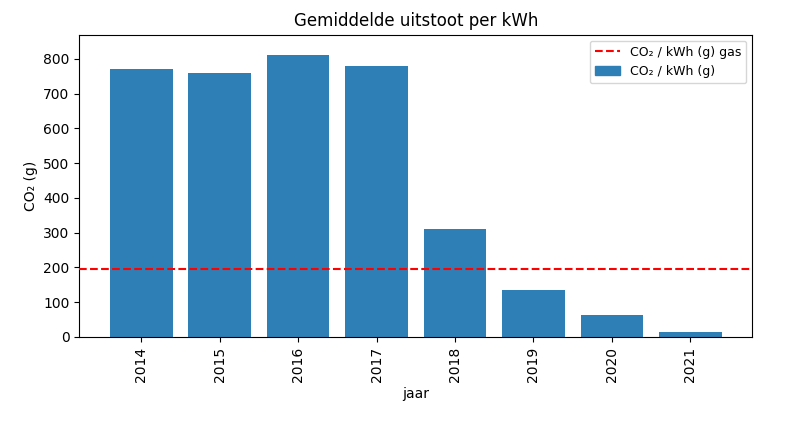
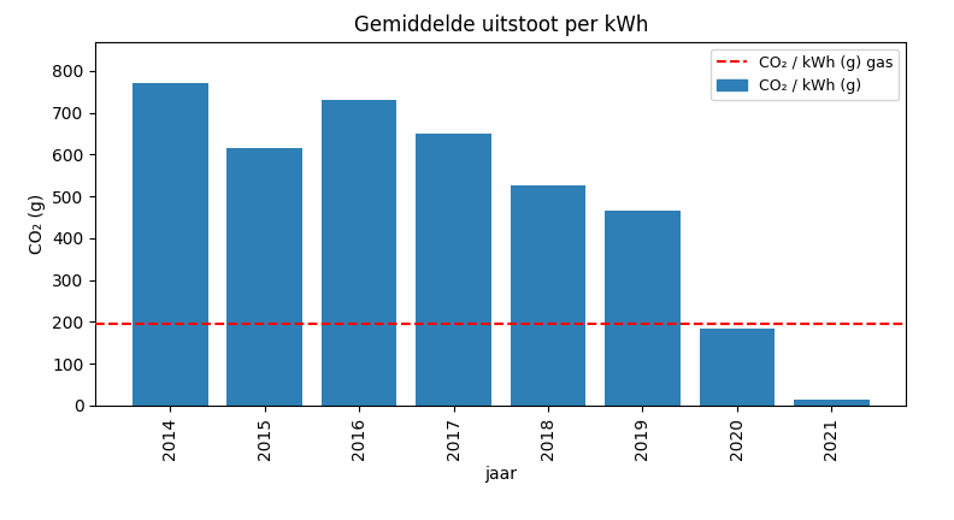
2015: 760 -> 615
2016: 810 -> 730
2017: 780 -> 650
2018: 310 -> 525
2019: 135 -> 465
2020: 62 -> 185
